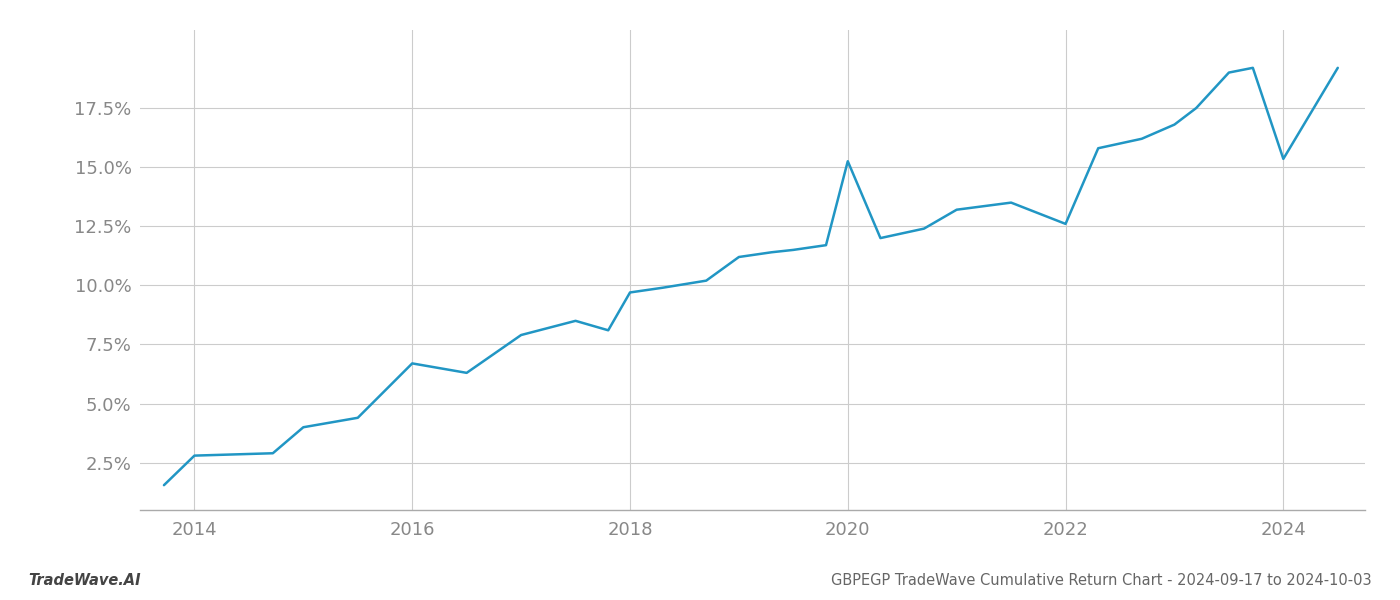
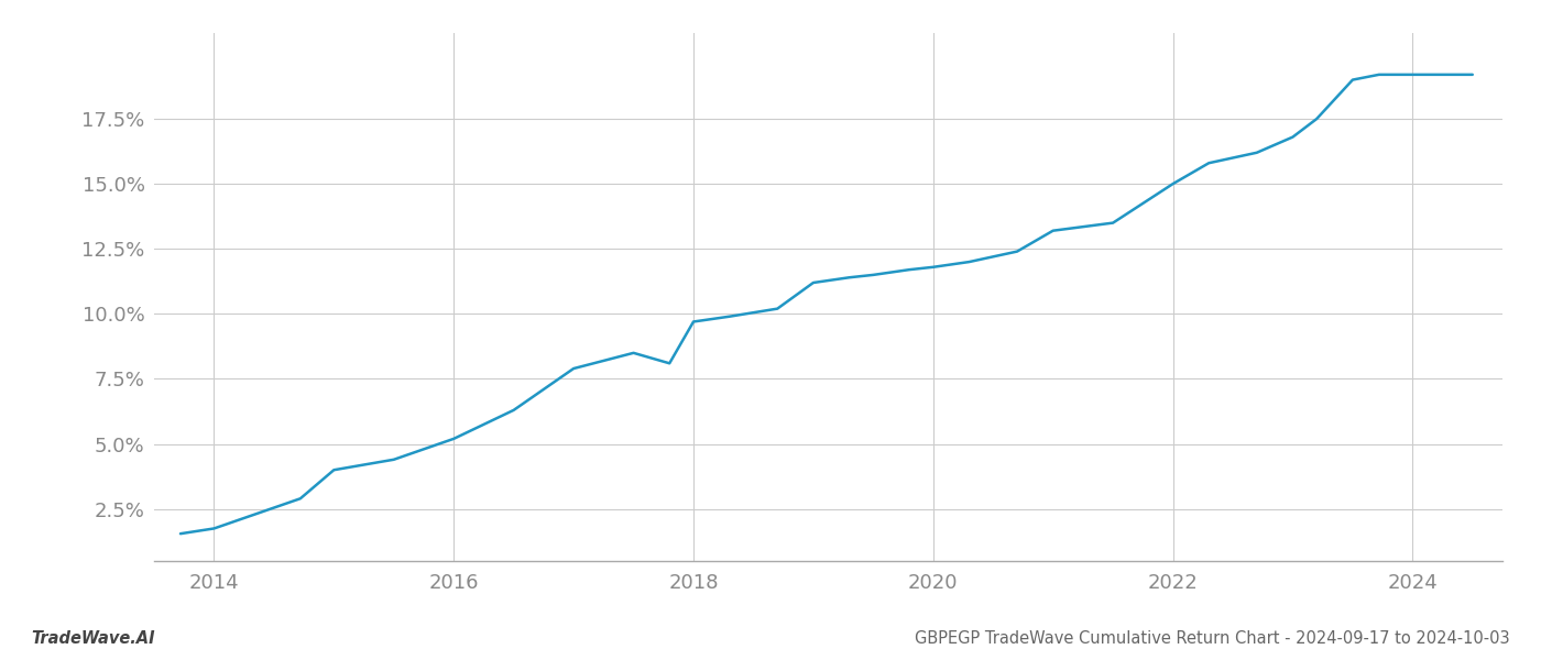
2014: 2.80% -> 1.75%
2016: 6.70% -> 5.20%
2020: 15.25% -> 11.80%
2022: 12.60% -> 15.00%
2024: 15.35% -> 19.20%
